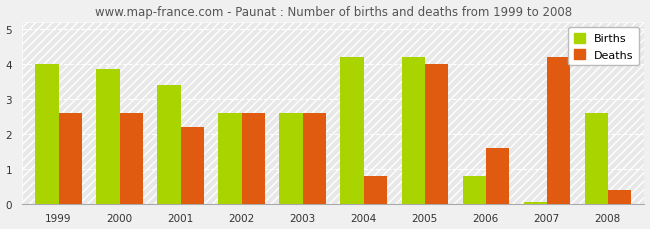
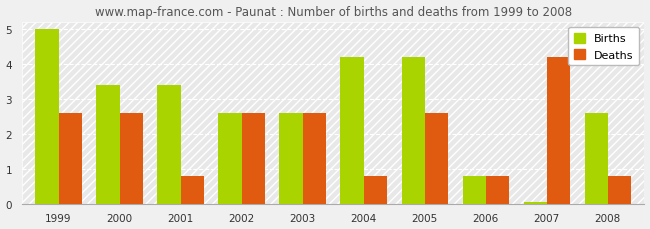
Births/1999: 4.00 -> 5.00
Births/2000: 3.85 -> 3.40
Deaths/2001: 2.2 -> 0.8
Deaths/2005: 4.0 -> 2.6
Deaths/2006: 1.6 -> 0.8
Deaths/2008: 0.4 -> 0.8
